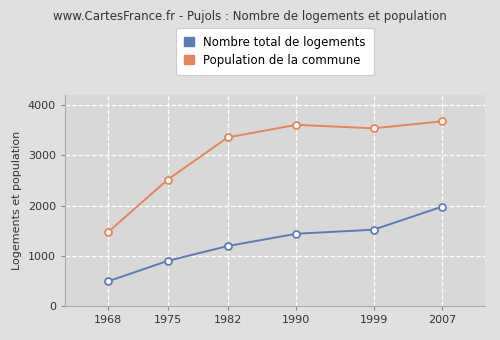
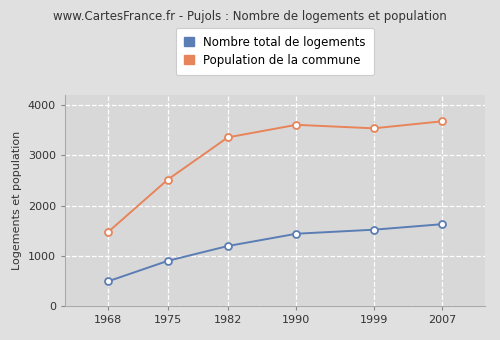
Nombre total de logements/2007: 1980 -> 1630
